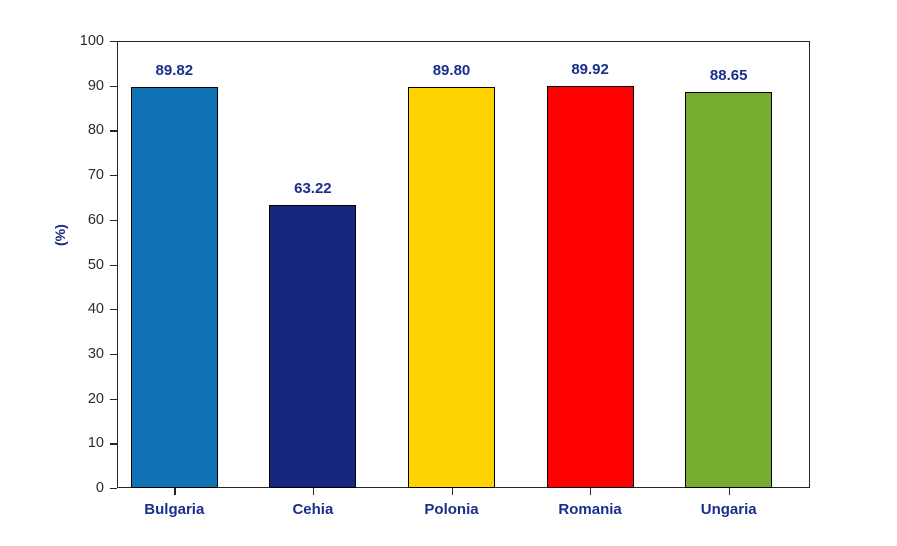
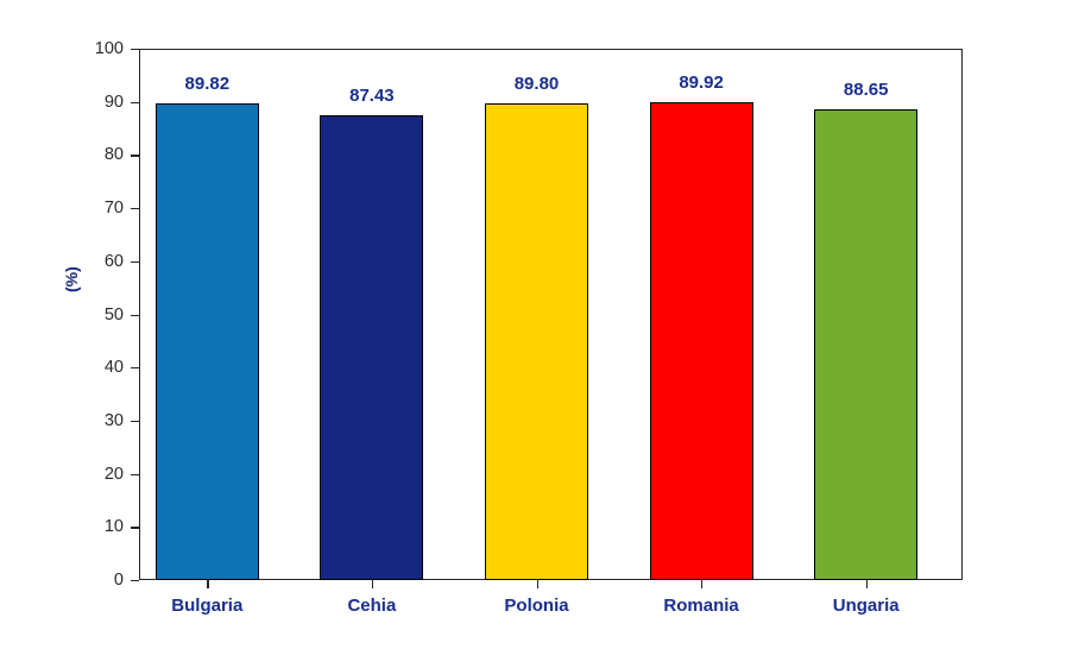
Cehia: 63.22 -> 87.43
